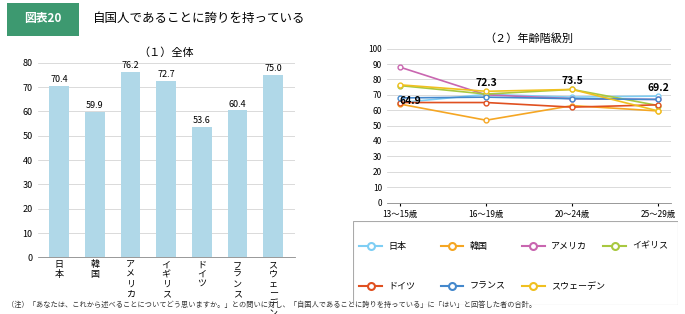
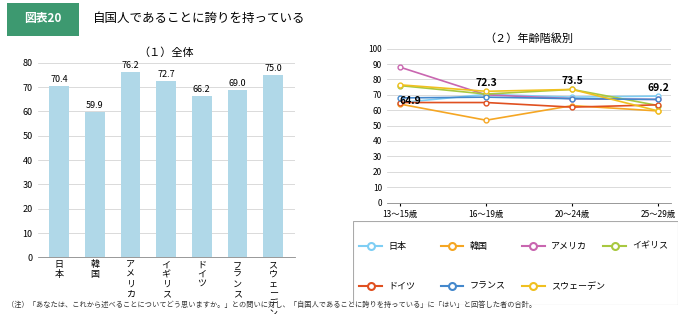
（１）全体/ド イ ツ: 53.6 -> 66.2
（１）全体/フ ラ ン ス: 60.4 -> 69.0
